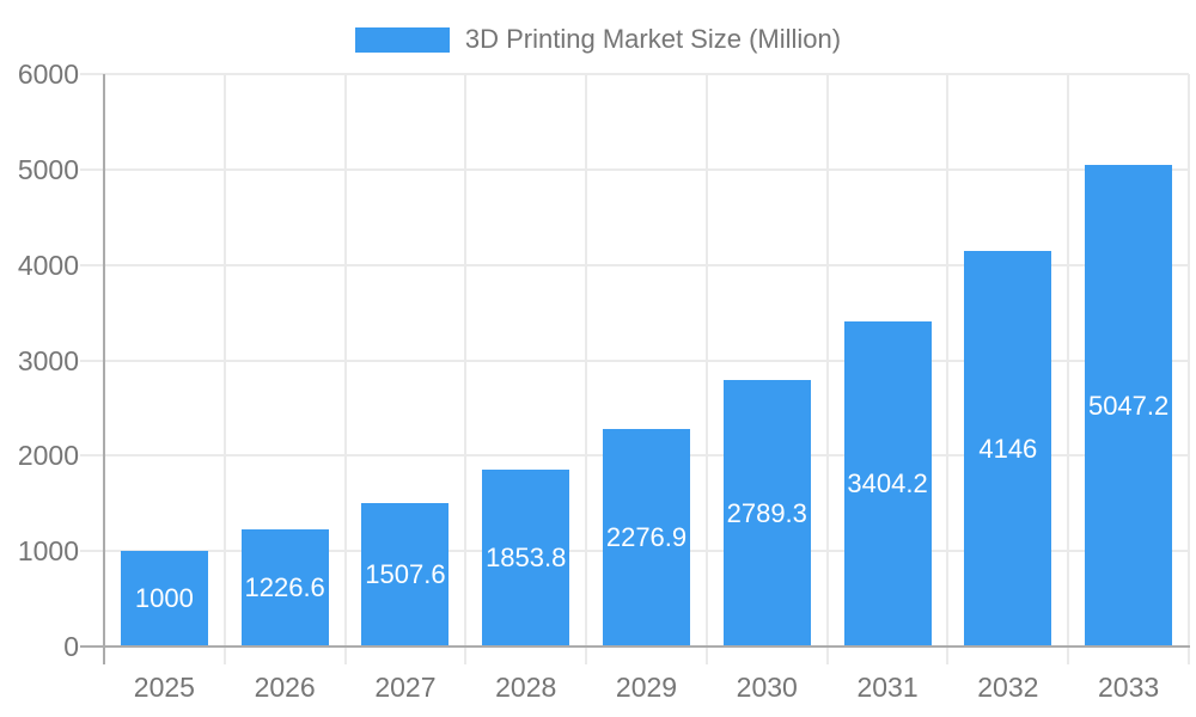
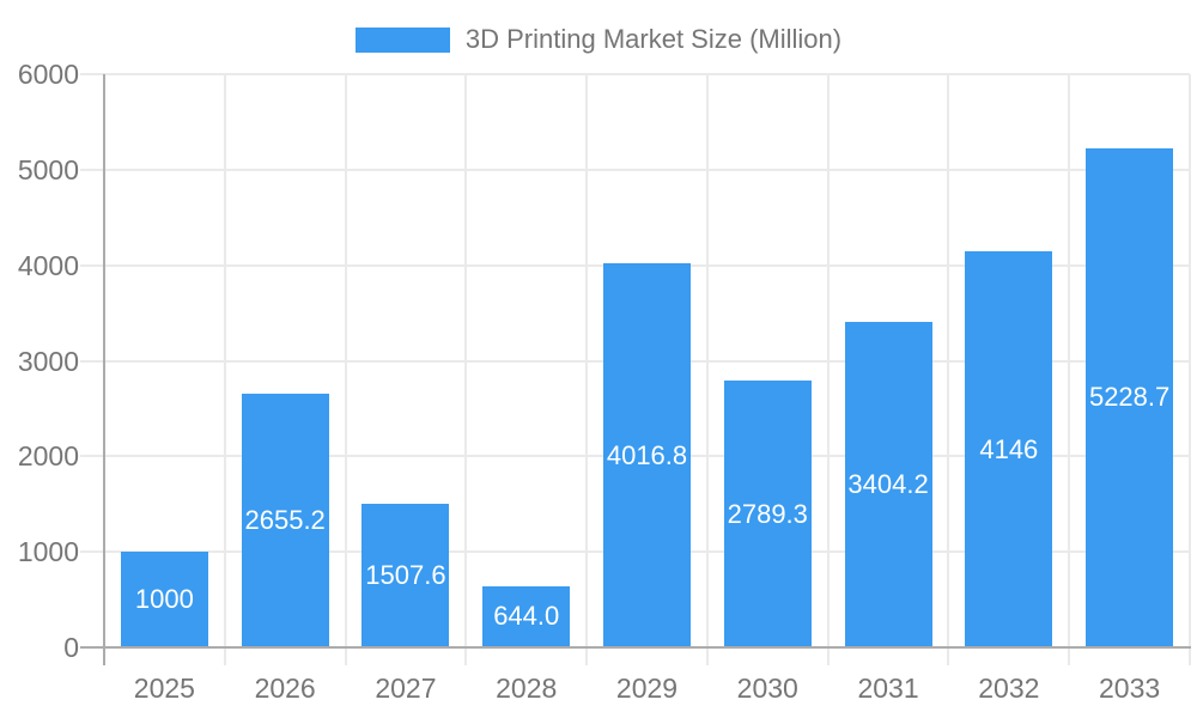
2026: 1226.6 -> 2655.2
2028: 1853.8 -> 644.0
2029: 2276.9 -> 4016.8
2033: 5047.2 -> 5228.7
